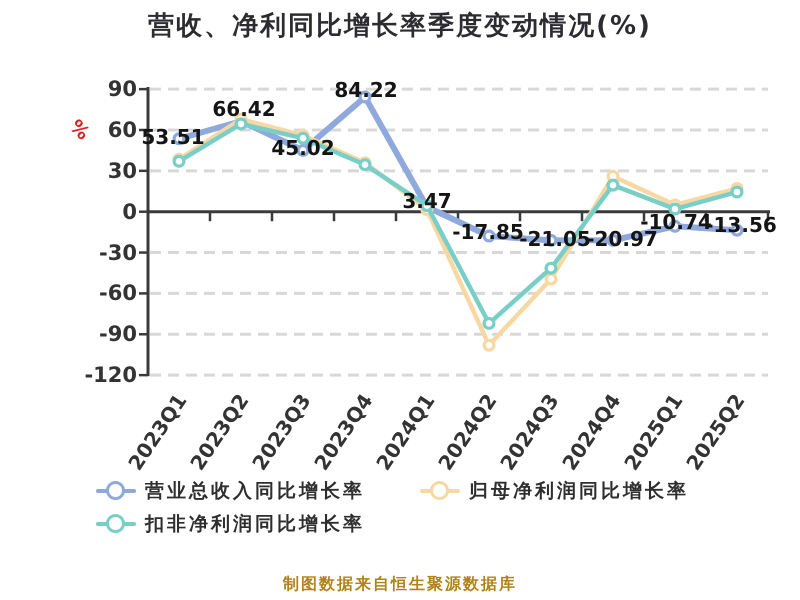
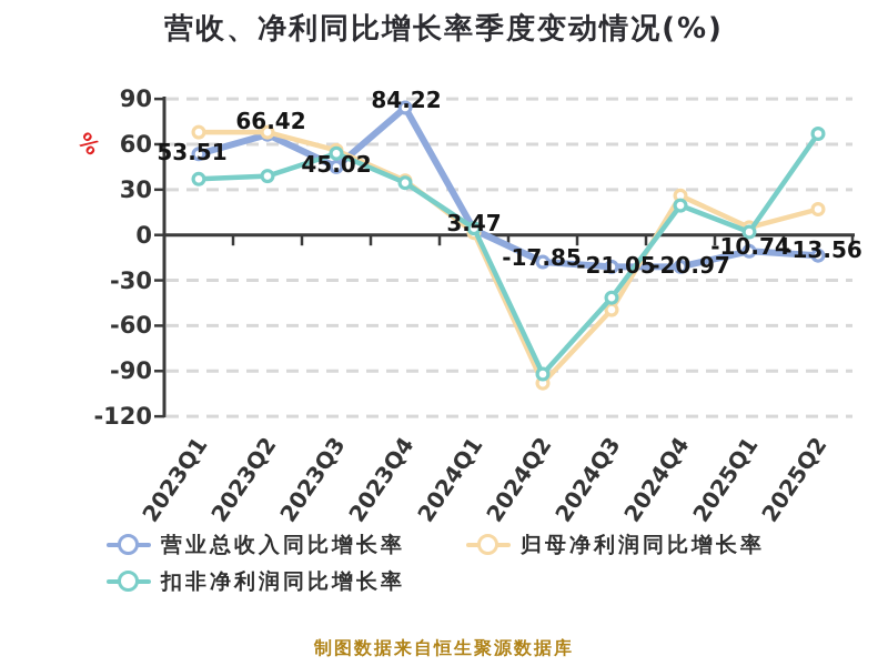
归母净利润同比增长率/2023Q1: 38 -> 68
扣非净利润同比增长率/2023Q2: 64 -> 39
扣非净利润同比增长率/2024Q2: -82 -> -92
扣非净利润同比增长率/2025Q2: 14 -> 67
